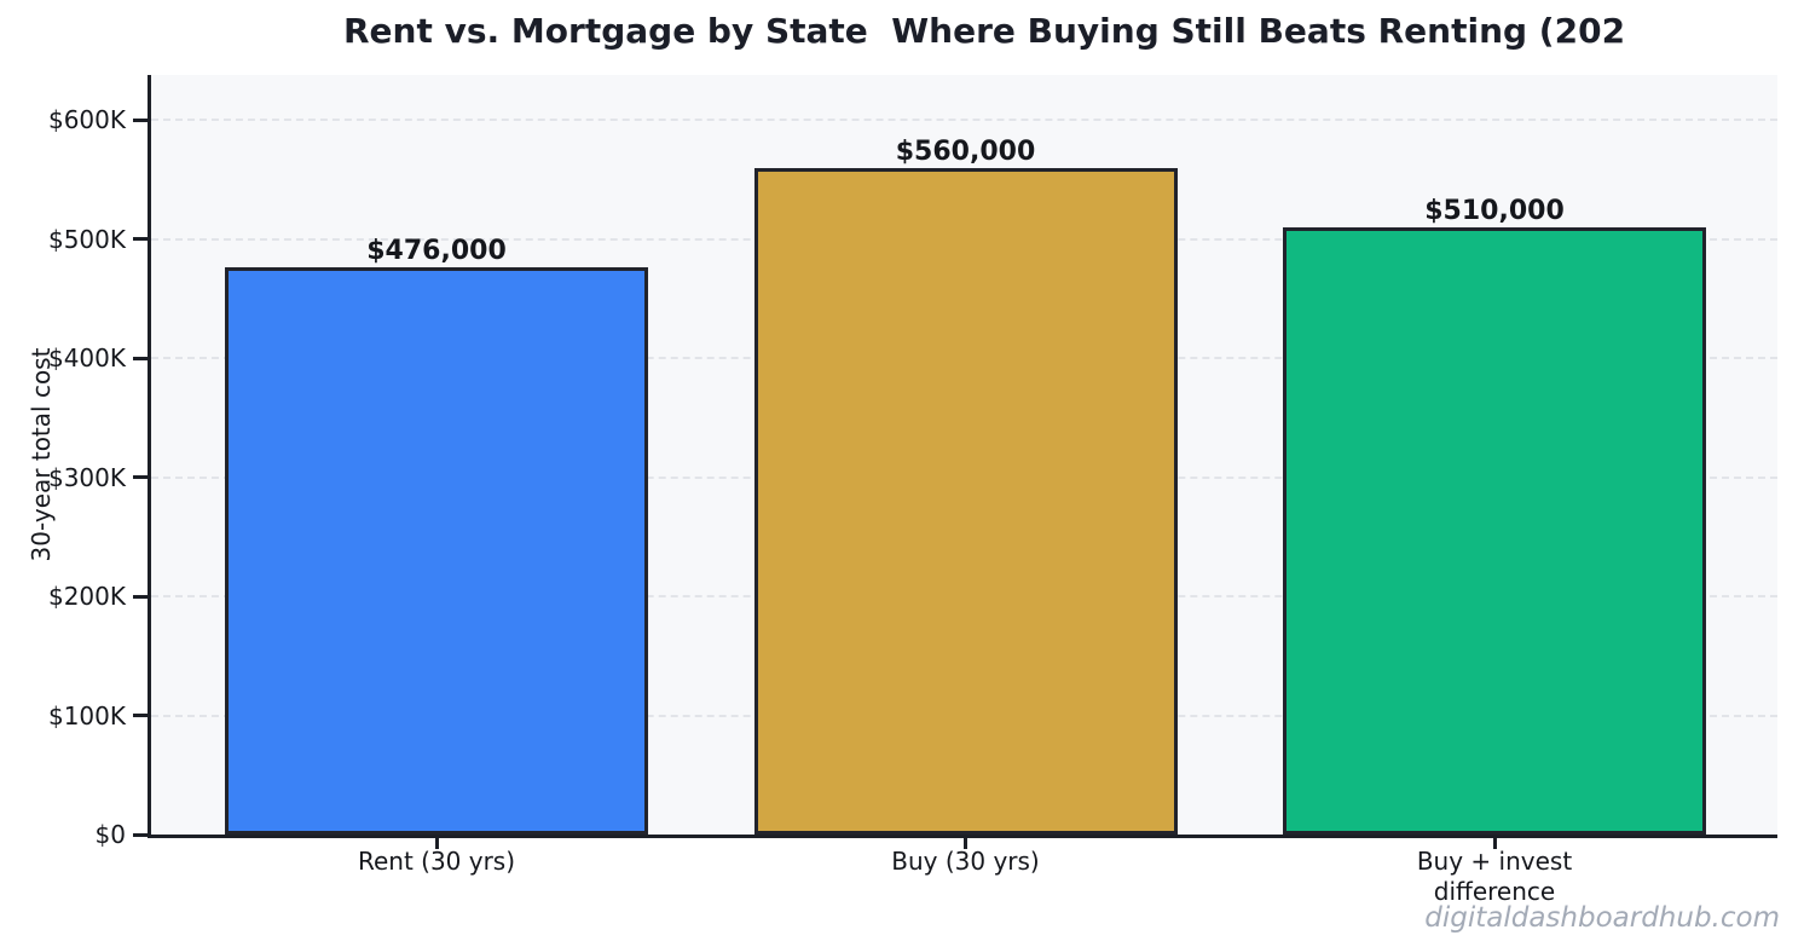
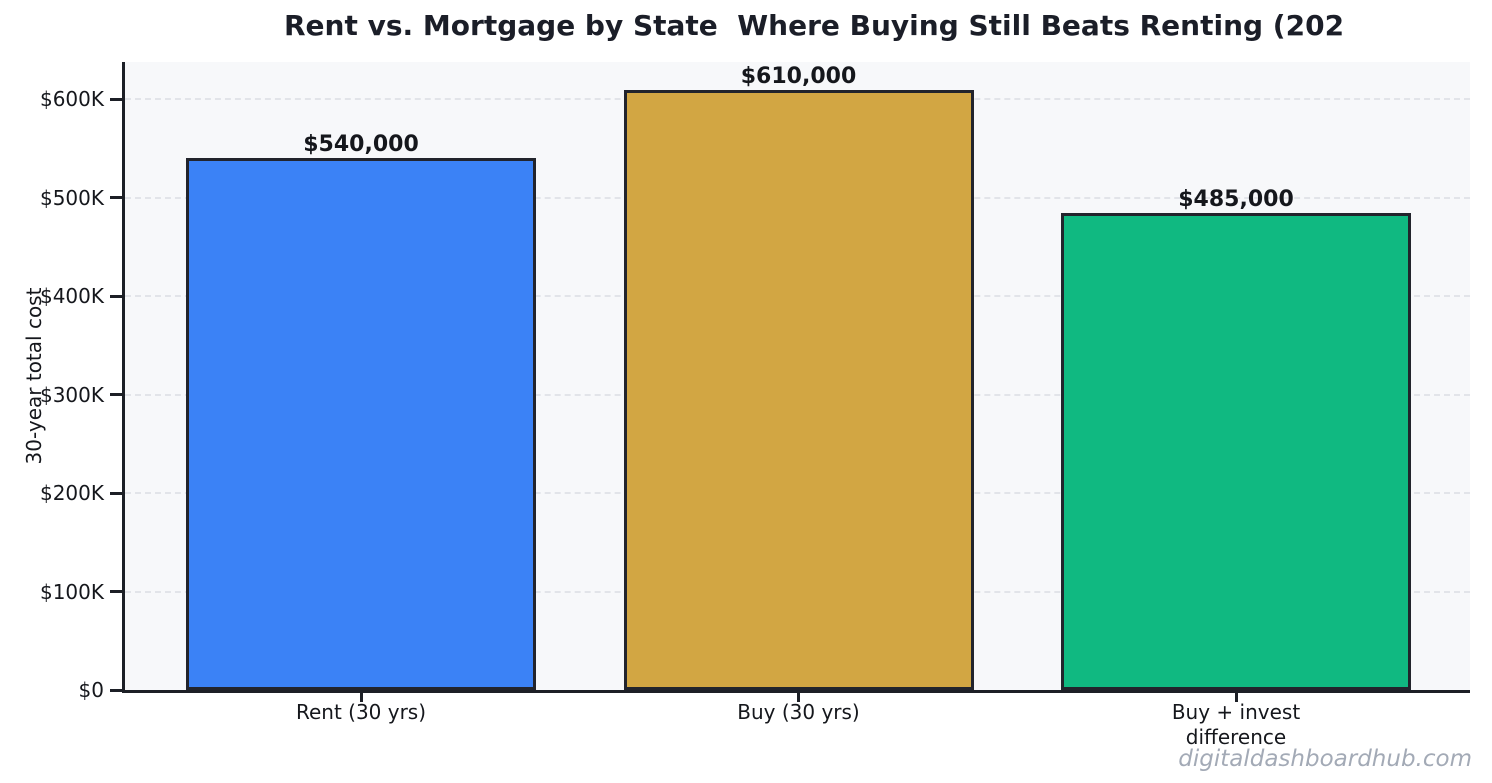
Rent (30 yrs): $476,000 -> $540,000
Buy (30 yrs): $560,000 -> $610,000
Buy + invest difference: $510,000 -> $485,000
